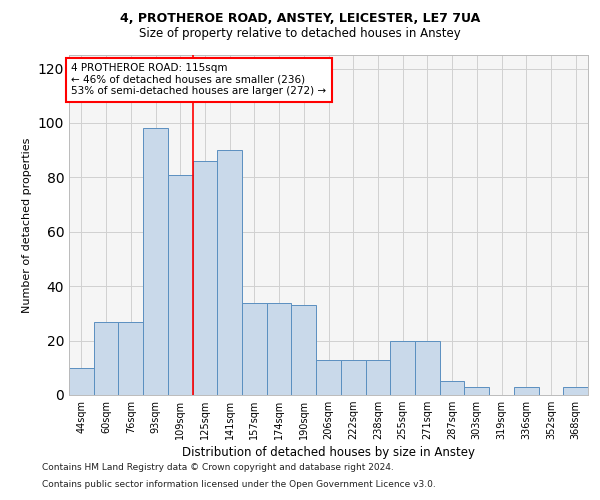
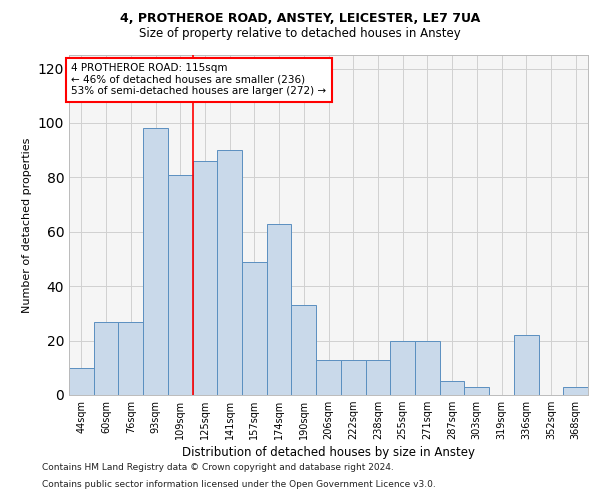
157sqm: 34 -> 49
174sqm: 34 -> 63
336sqm: 3 -> 22
